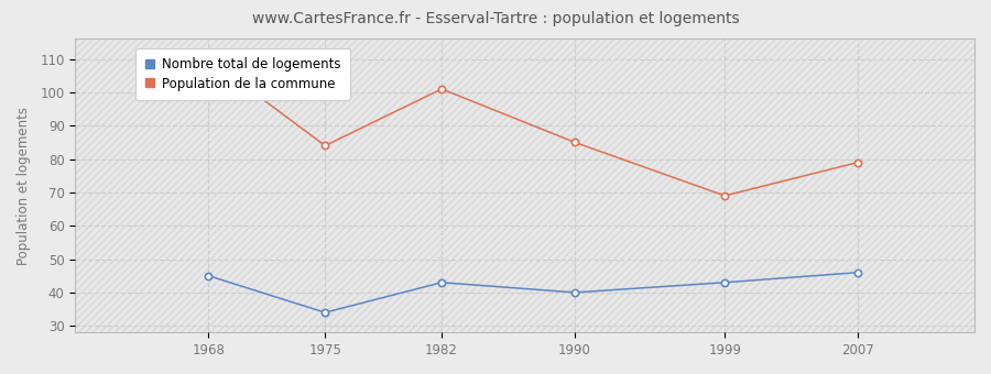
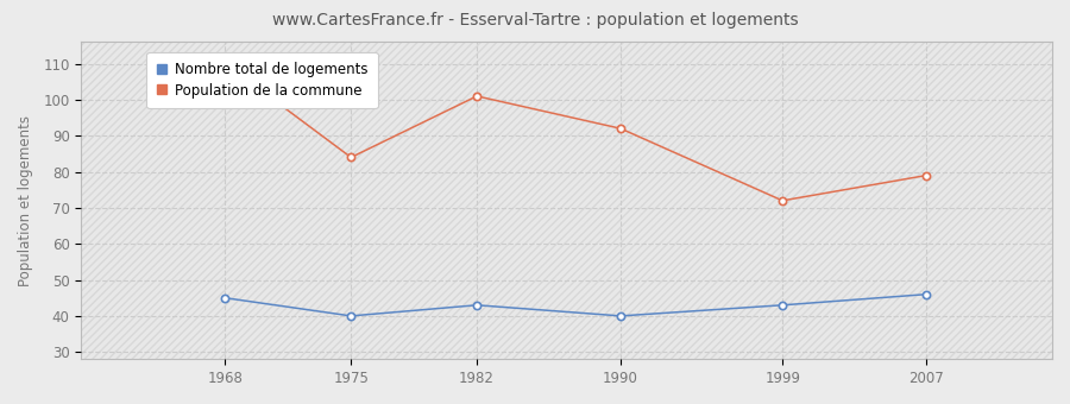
Nombre total de logements/1975: 34 -> 40
Population de la commune/1990: 85 -> 92
Population de la commune/1999: 69 -> 72
